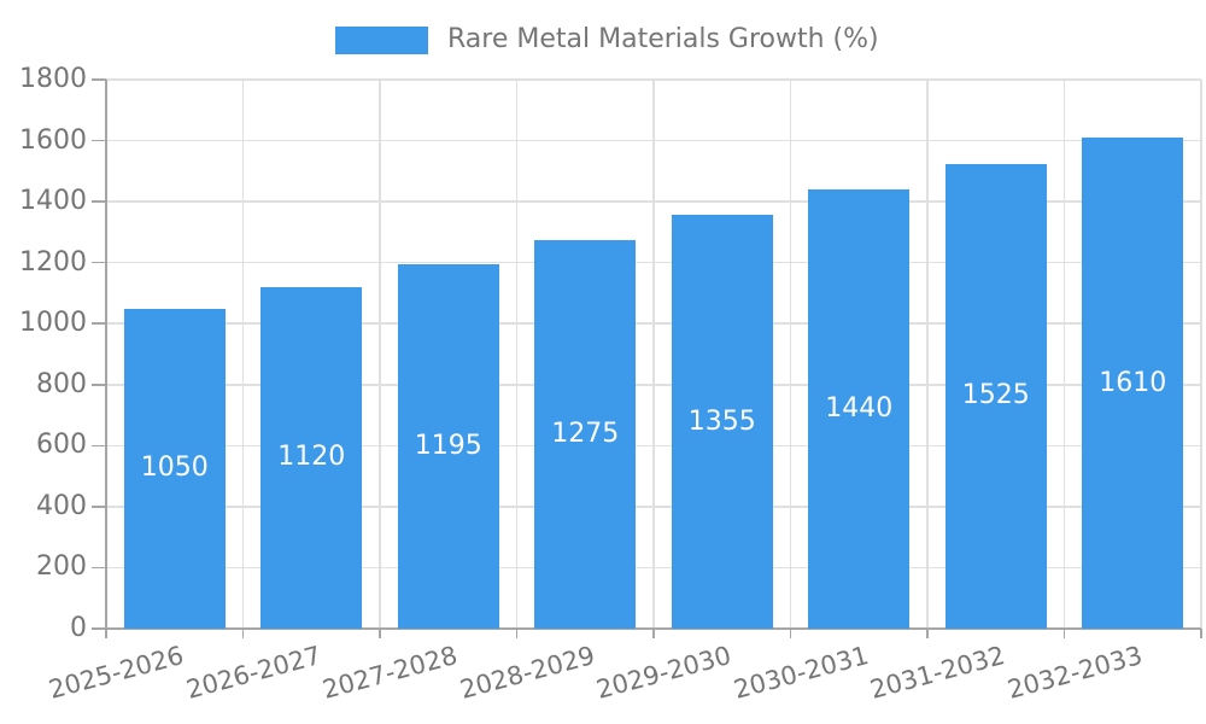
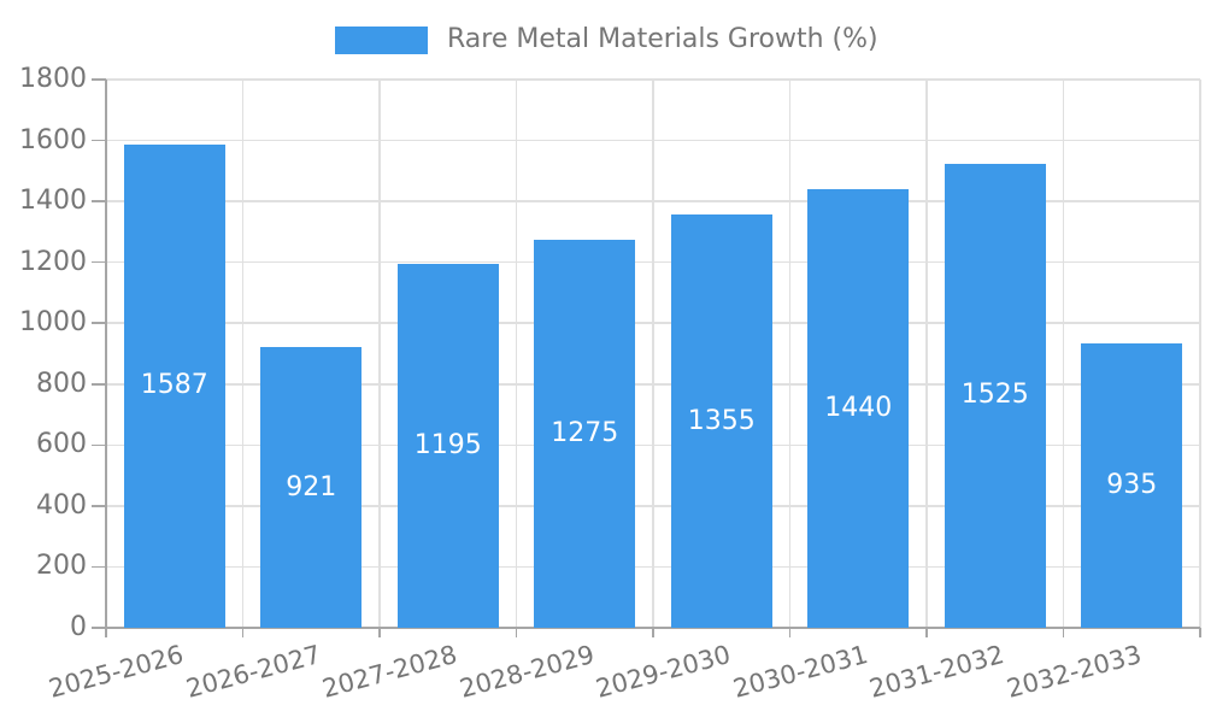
2025-2026: 1050 -> 1587
2026-2027: 1120 -> 921
2032-2033: 1610 -> 935
